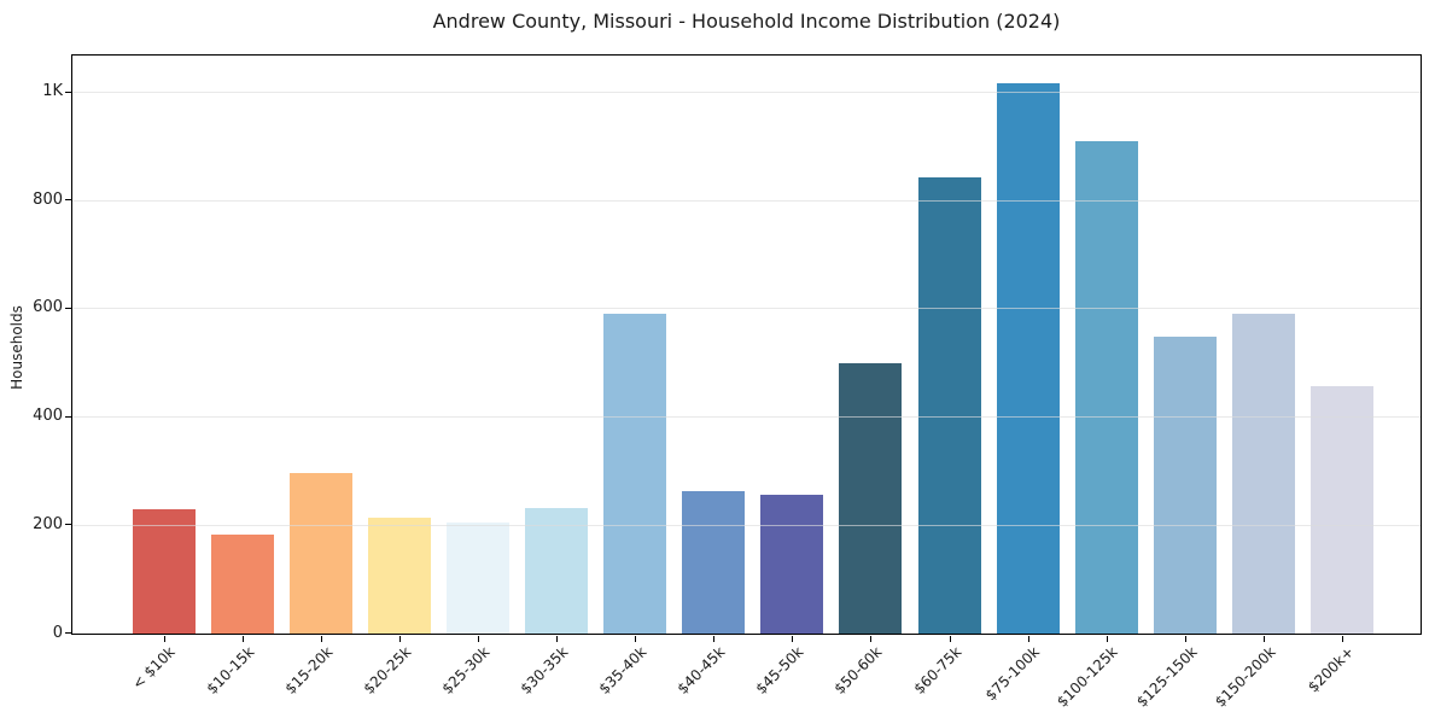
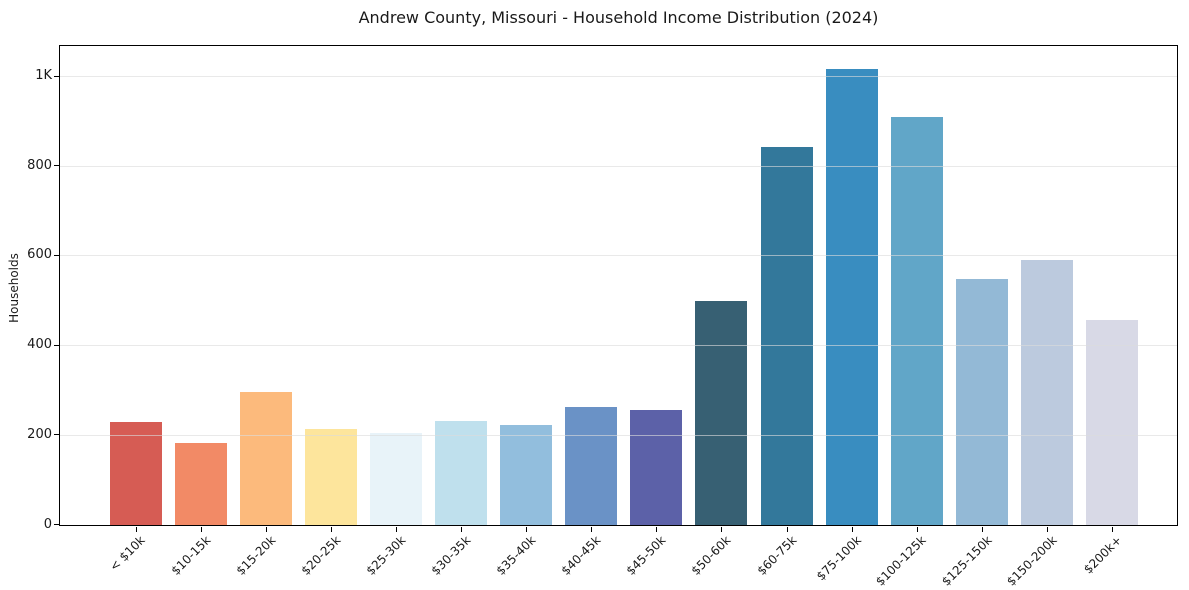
$35-40k: 590 -> 220
